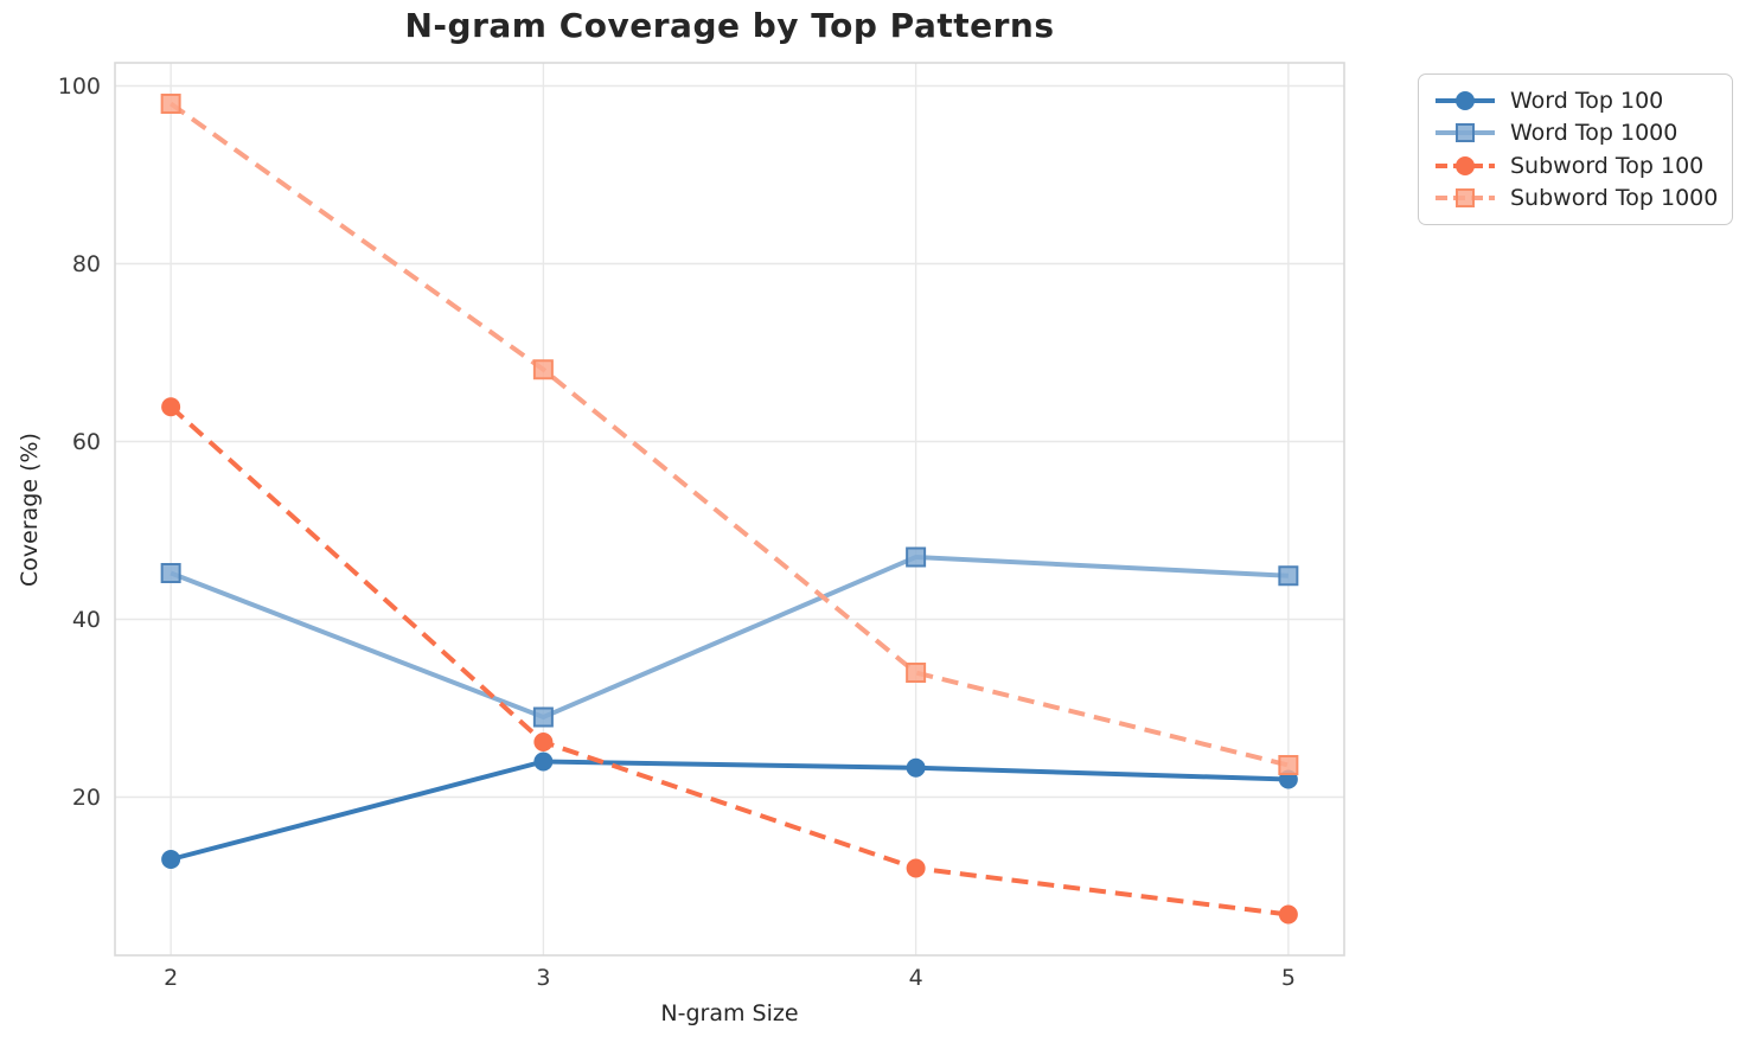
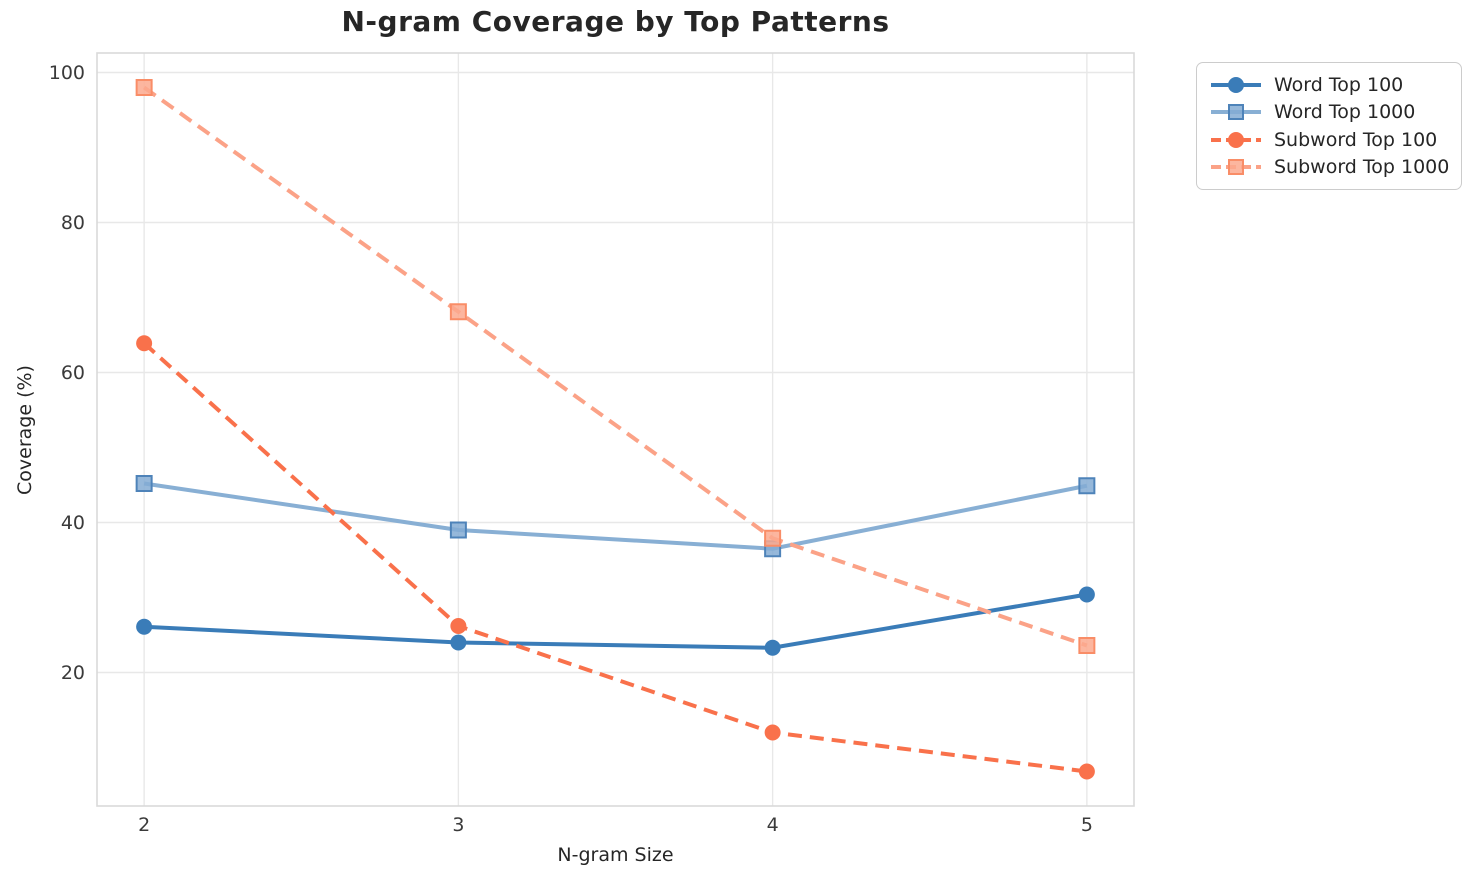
Word Top 100/2: 13 -> 26
Word Top 1000/3: 29 -> 39
Word Top 1000/4: 47 -> 36
Subword Top 1000/4: 34 -> 38
Word Top 100/5: 22 -> 30
